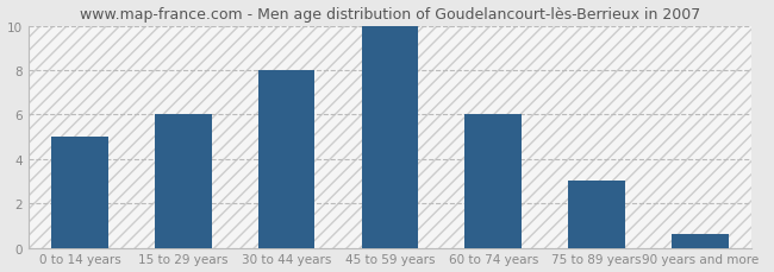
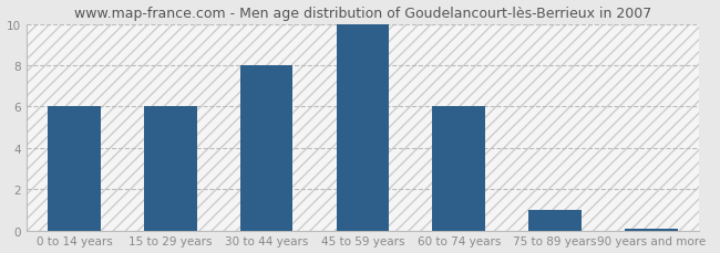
0 to 14 years: 5.0 -> 6.0
75 to 89 years: 3.0 -> 1.0
90 years and more: 0.6 -> 0.1
